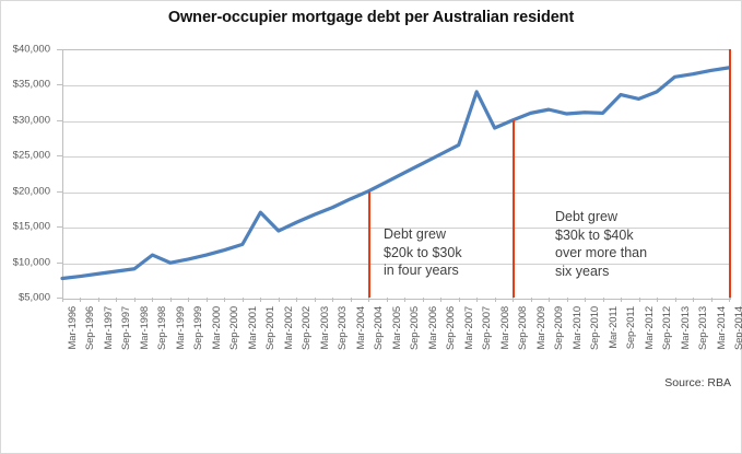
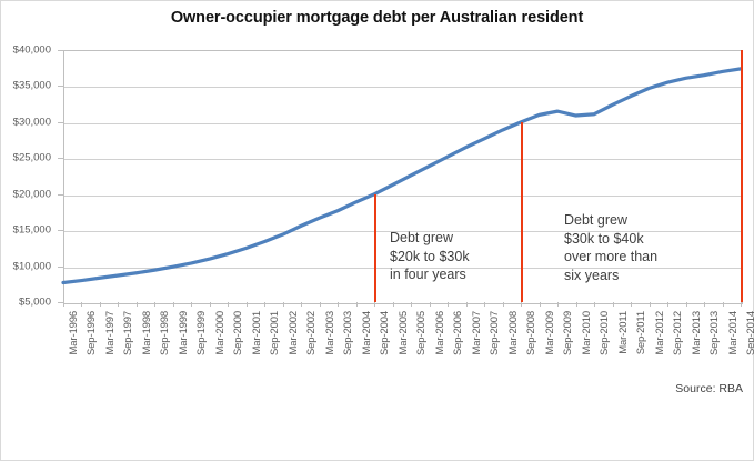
Sep-1998: $11000 -> $9000
Sep-2001: $17000 -> $13000
Sep-2007: $34000 -> $28000
Mar-2011: $31000 -> $32000
Mar-2012: $33000 -> $35000
Sep-2012: $34000 -> $36000
